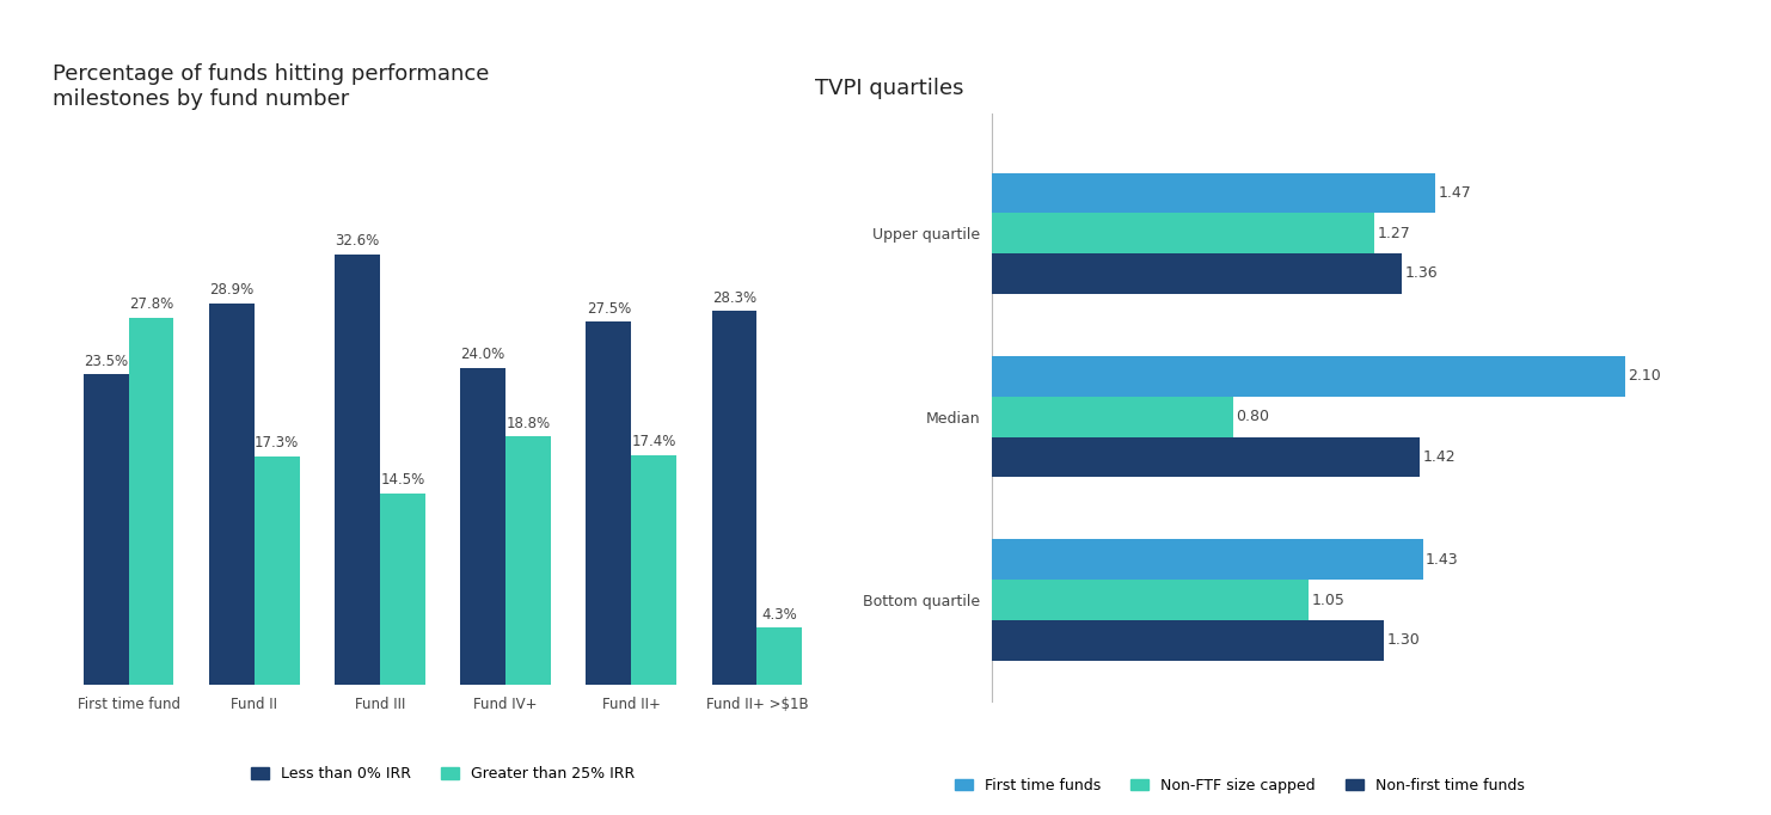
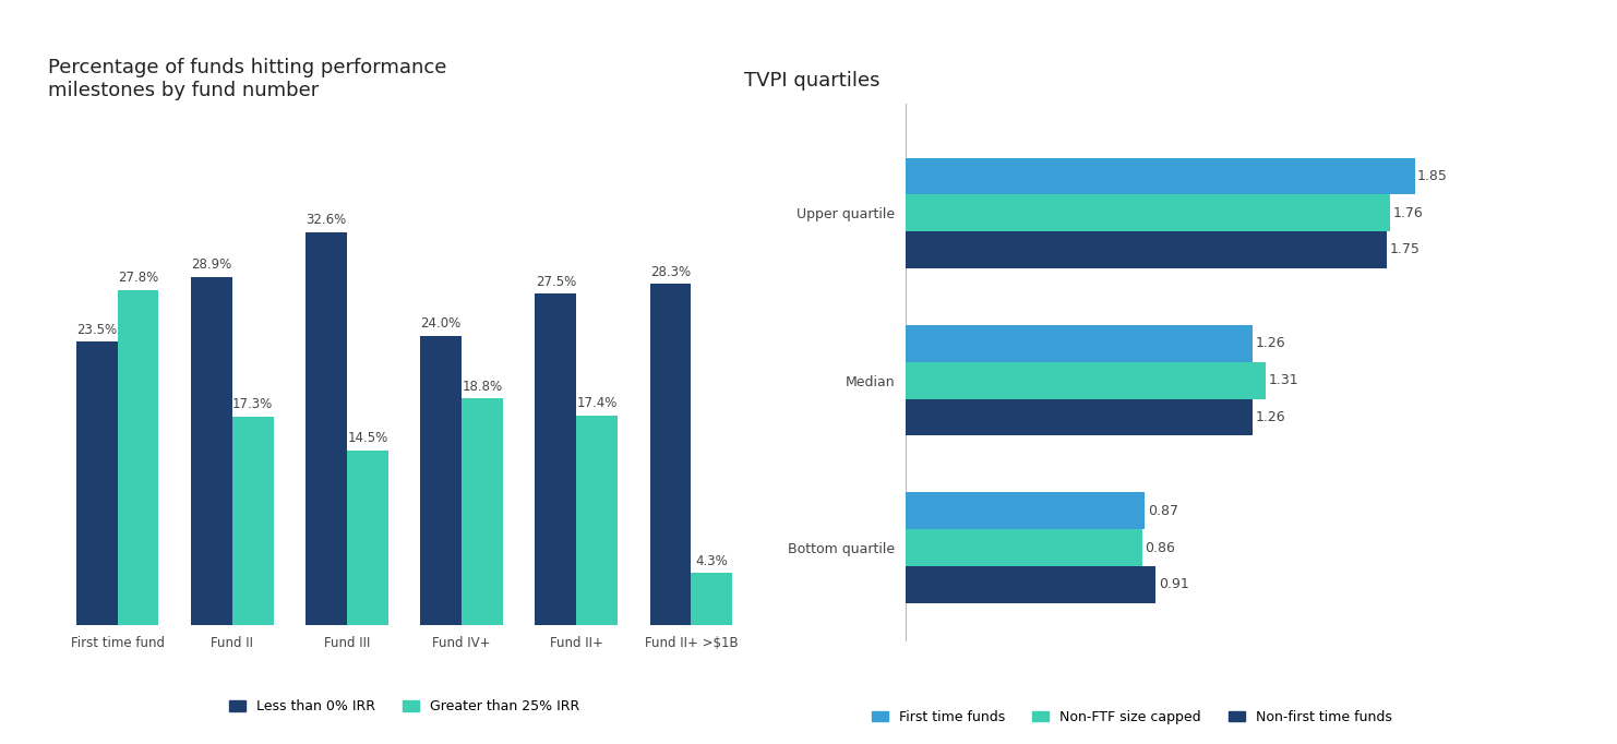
TVPI quartiles/First time funds/Upper quartile: 1.47 -> 1.85
TVPI quartiles/Non-FTF size capped/Upper quartile: 1.27 -> 1.76
TVPI quartiles/Non-first time funds/Upper quartile: 1.36 -> 1.75
TVPI quartiles/First time funds/Median: 2.10 -> 1.26
TVPI quartiles/Non-FTF size capped/Median: 0.80 -> 1.31
TVPI quartiles/Non-first time funds/Median: 1.42 -> 1.26
TVPI quartiles/First time funds/Bottom quartile: 1.43 -> 0.87
TVPI quartiles/Non-FTF size capped/Bottom quartile: 1.05 -> 0.86
TVPI quartiles/Non-first time funds/Bottom quartile: 1.30 -> 0.91
